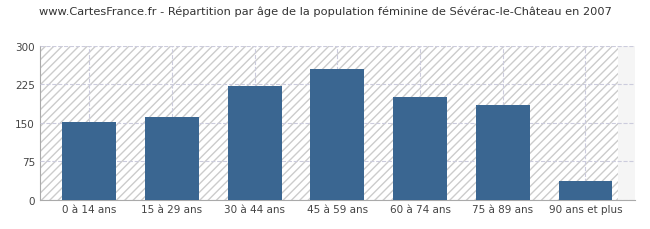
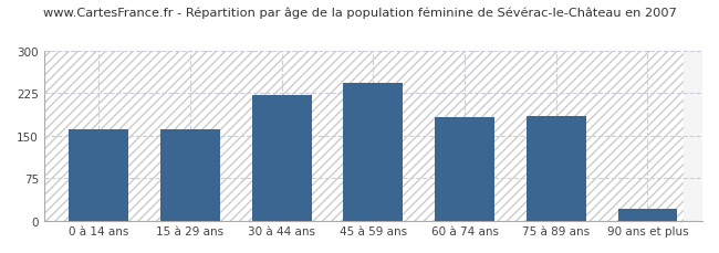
0 à 14 ans: 152 -> 162
45 à 59 ans: 254 -> 243
60 à 74 ans: 200 -> 183
90 ans et plus: 36 -> 22
